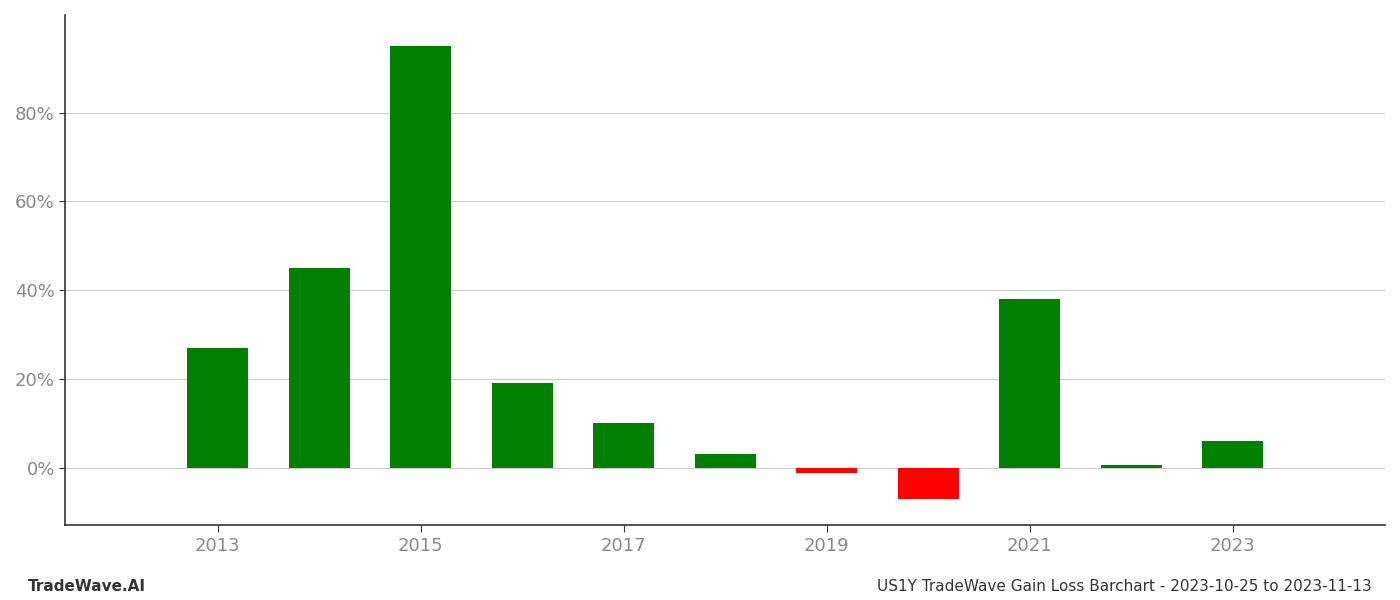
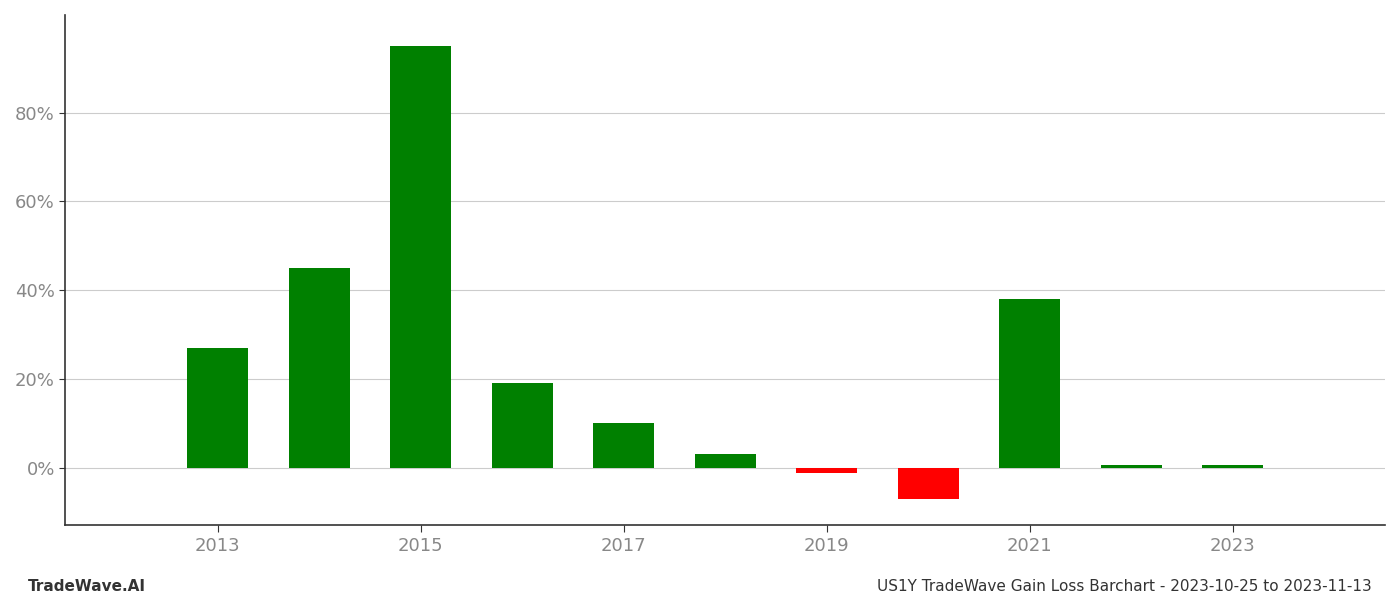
2023: 6.0% -> 0.5%
